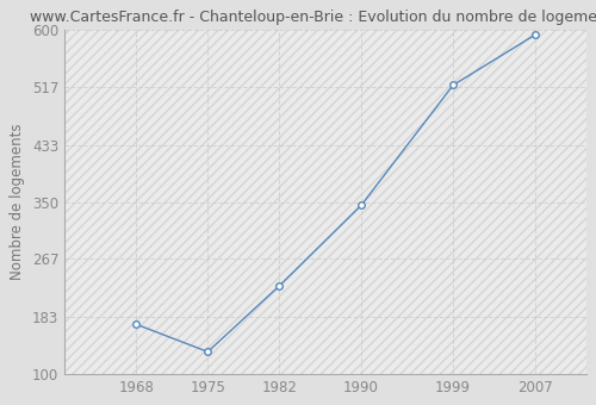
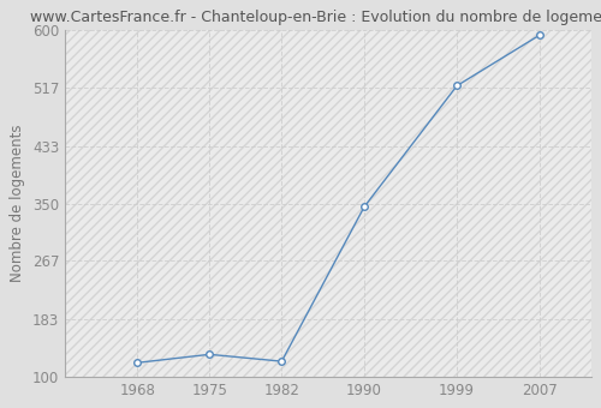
1968: 172 -> 120
1982: 228 -> 122
